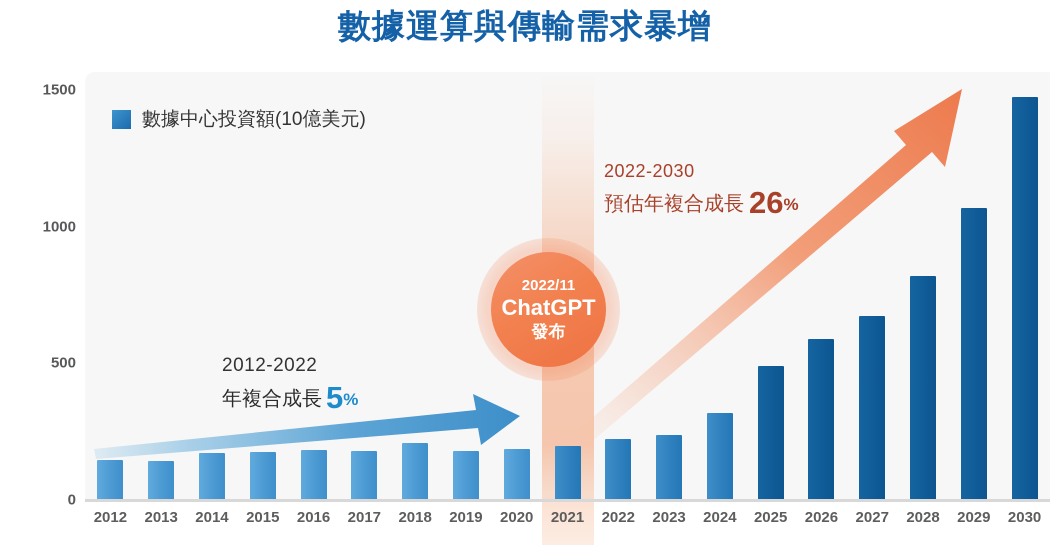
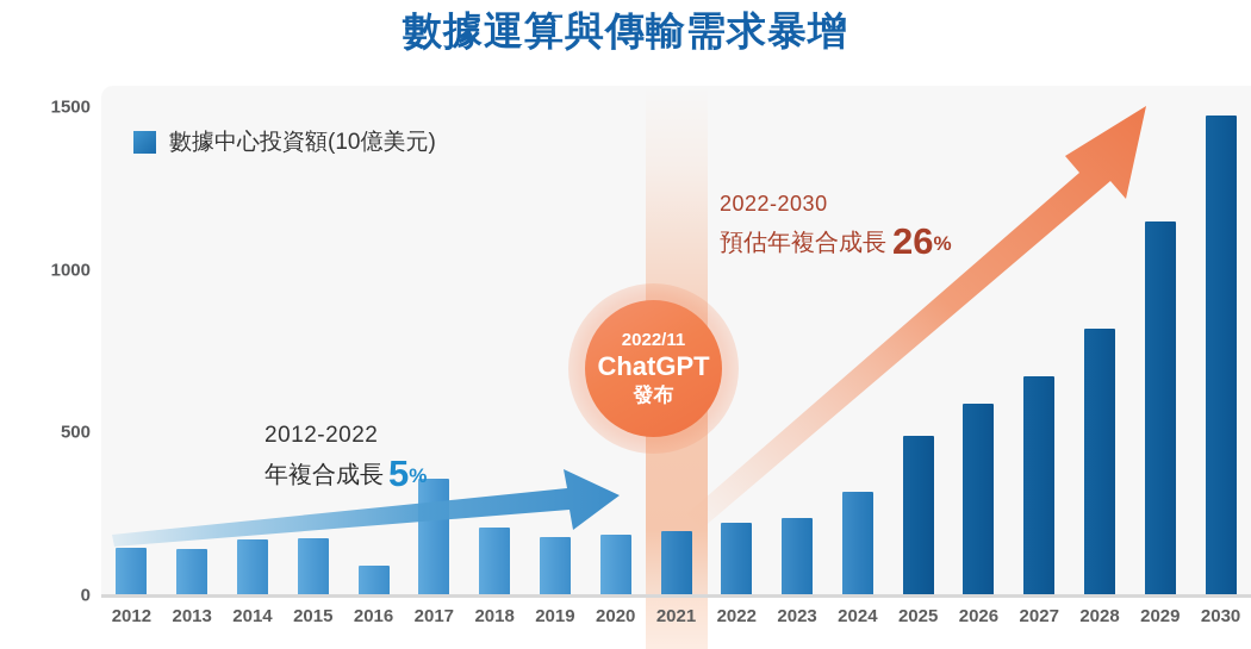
2016: 180 -> 90
2017: 180 -> 360
2029: 1070 -> 1150
